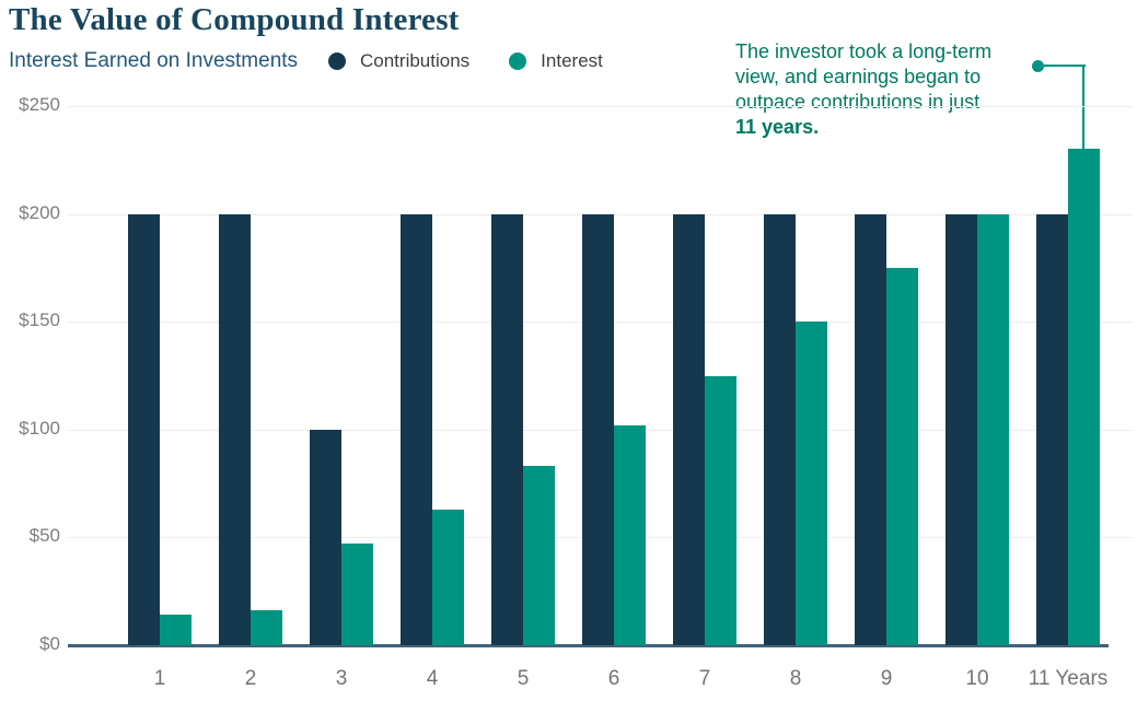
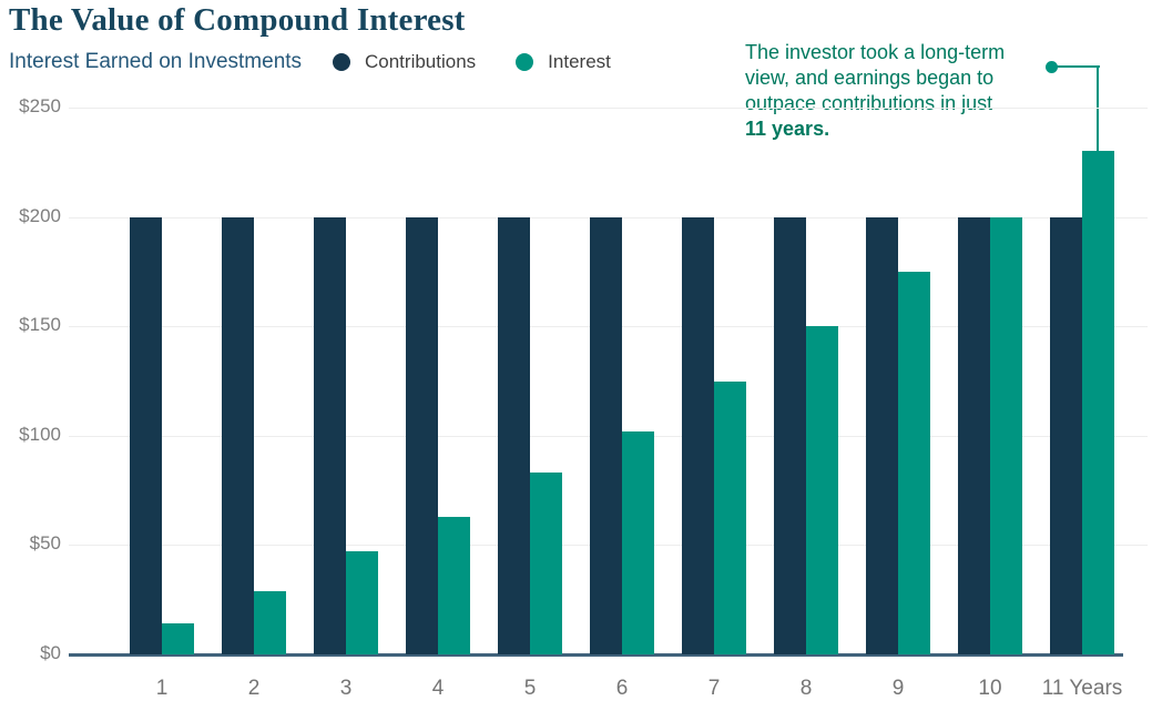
Interest/2: $16 -> $29
Contributions/3: $100 -> $200
